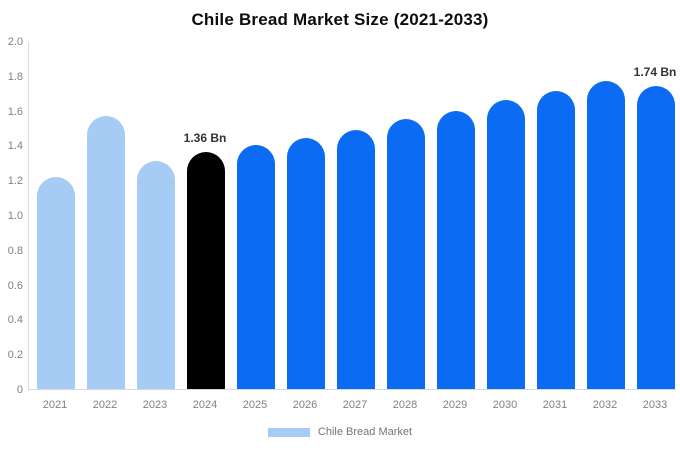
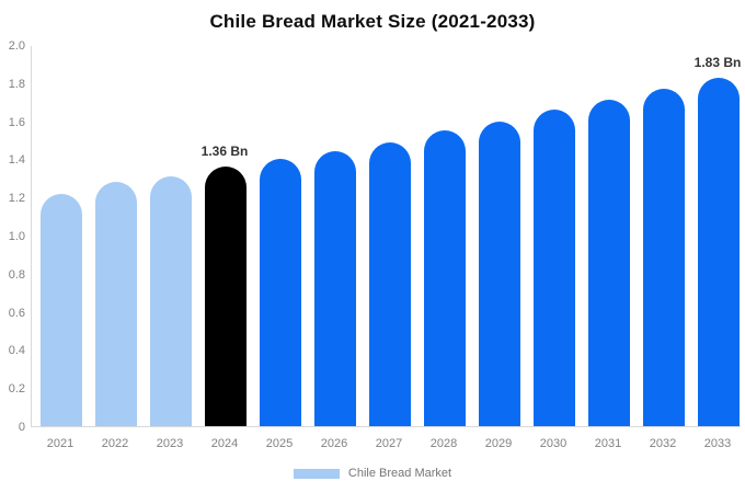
2022: 1.57 -> 1.28
2033: 1.74 -> 1.83
